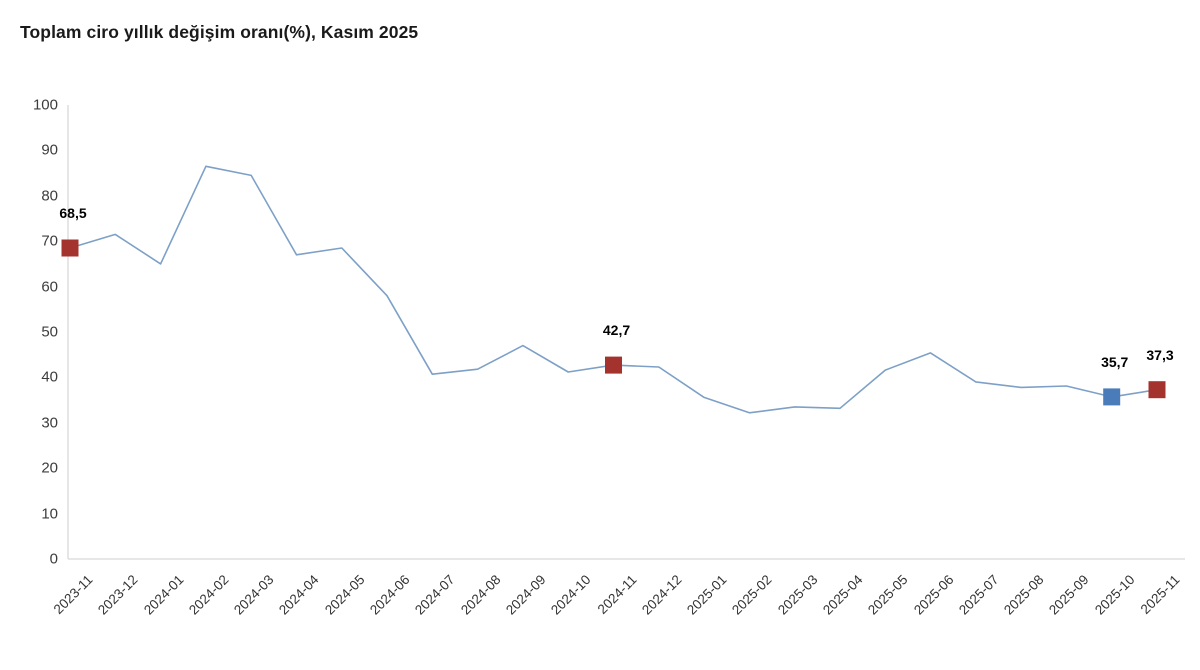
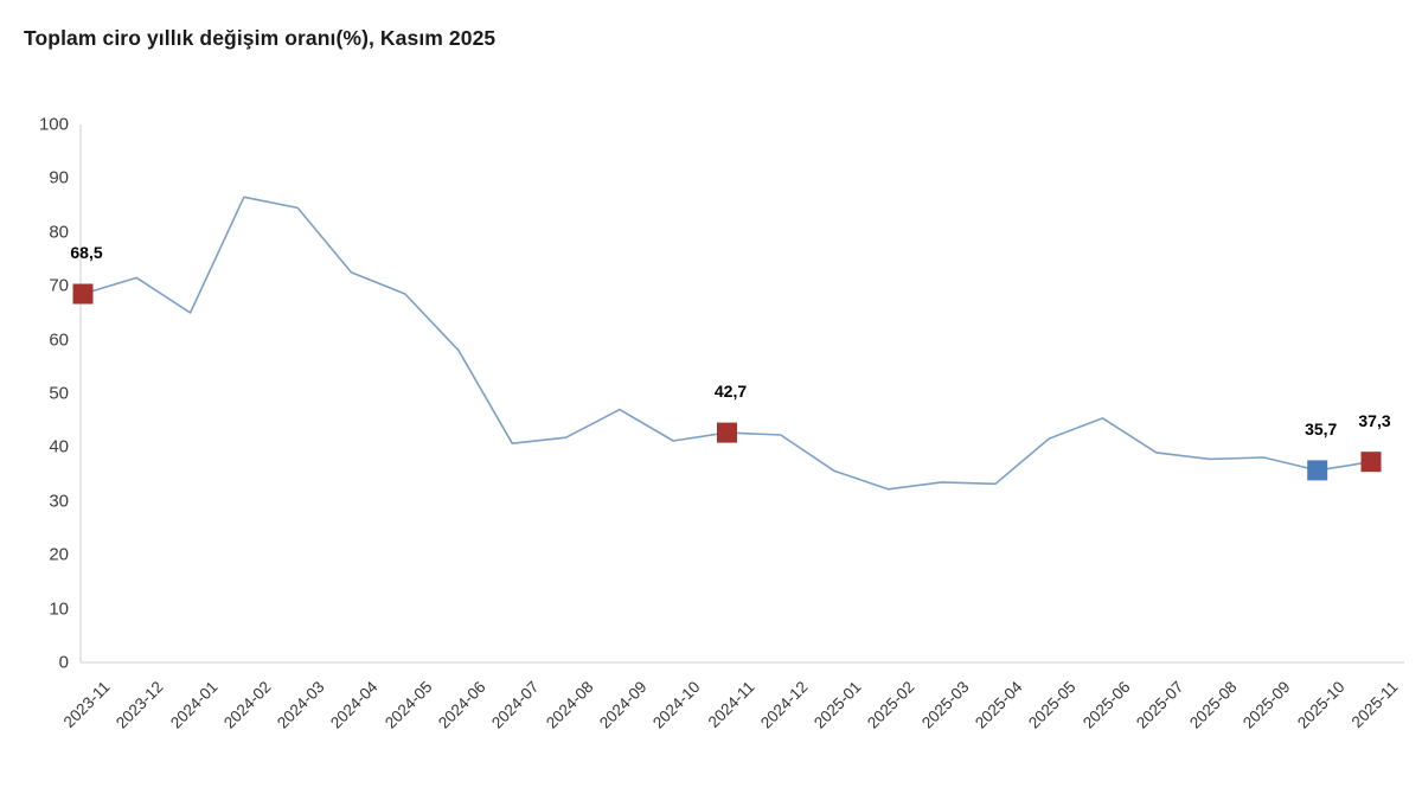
2024-04: 67 -> 72
